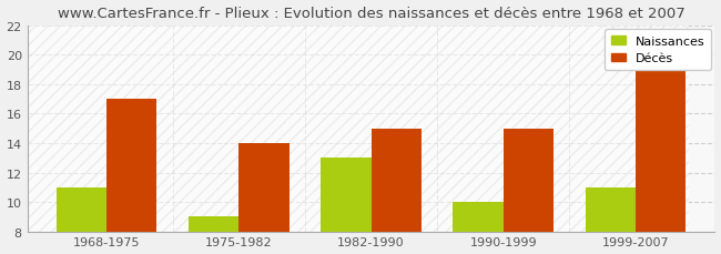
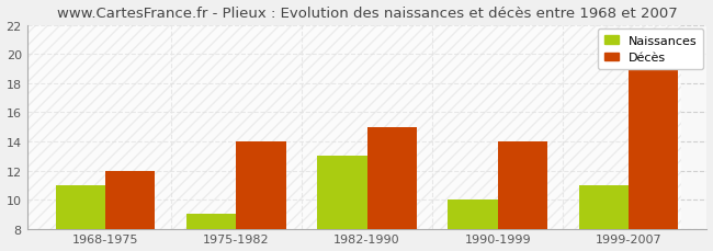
Décès/1968-1975: 17 -> 12
Décès/1990-1999: 15 -> 14
